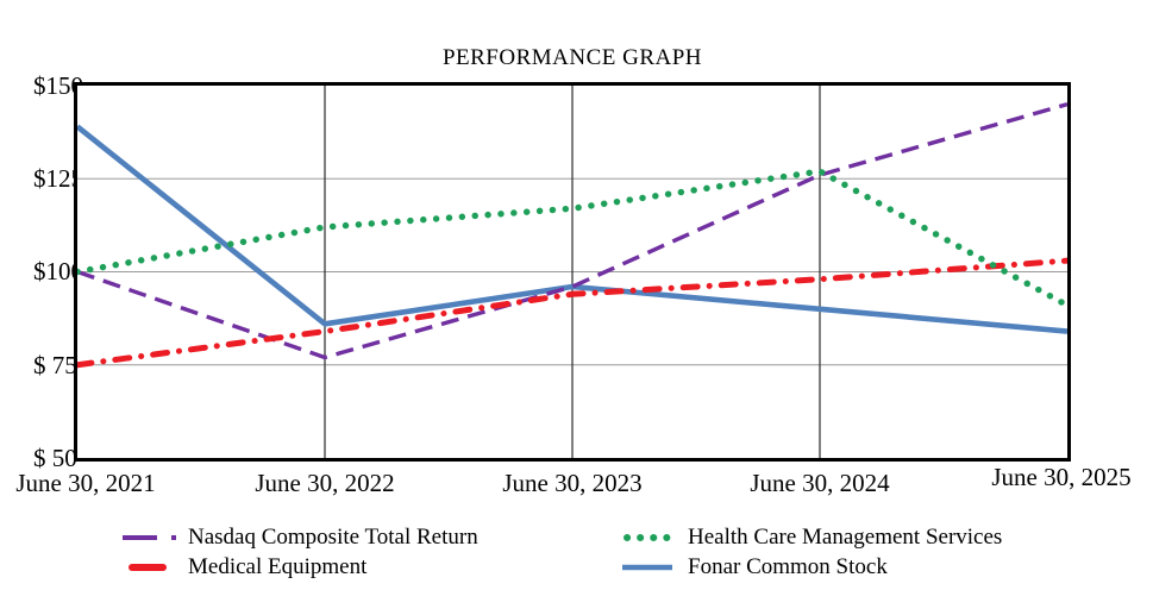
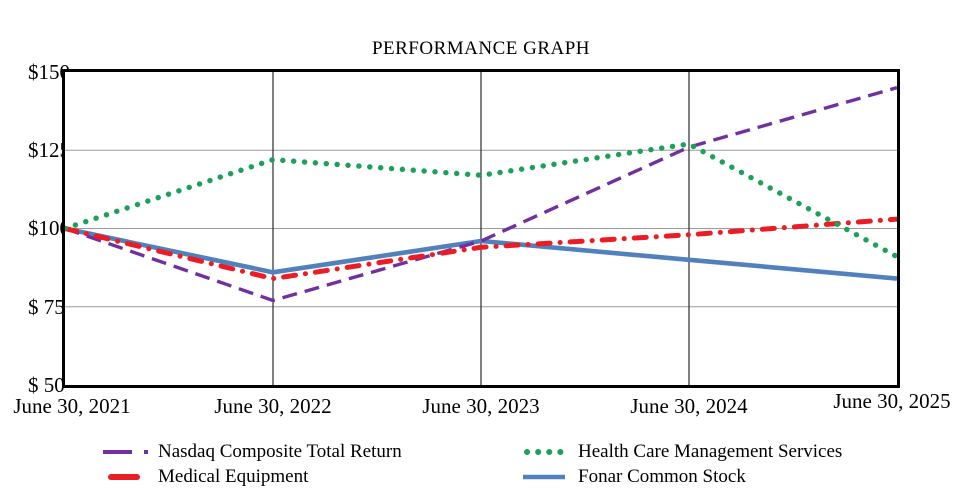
Medical Equipment/June 30, 2021: $75 -> $100
Fonar Common Stock/June 30, 2021: $139 -> $100
Health Care Management Services/June 30, 2022: $112 -> $122
